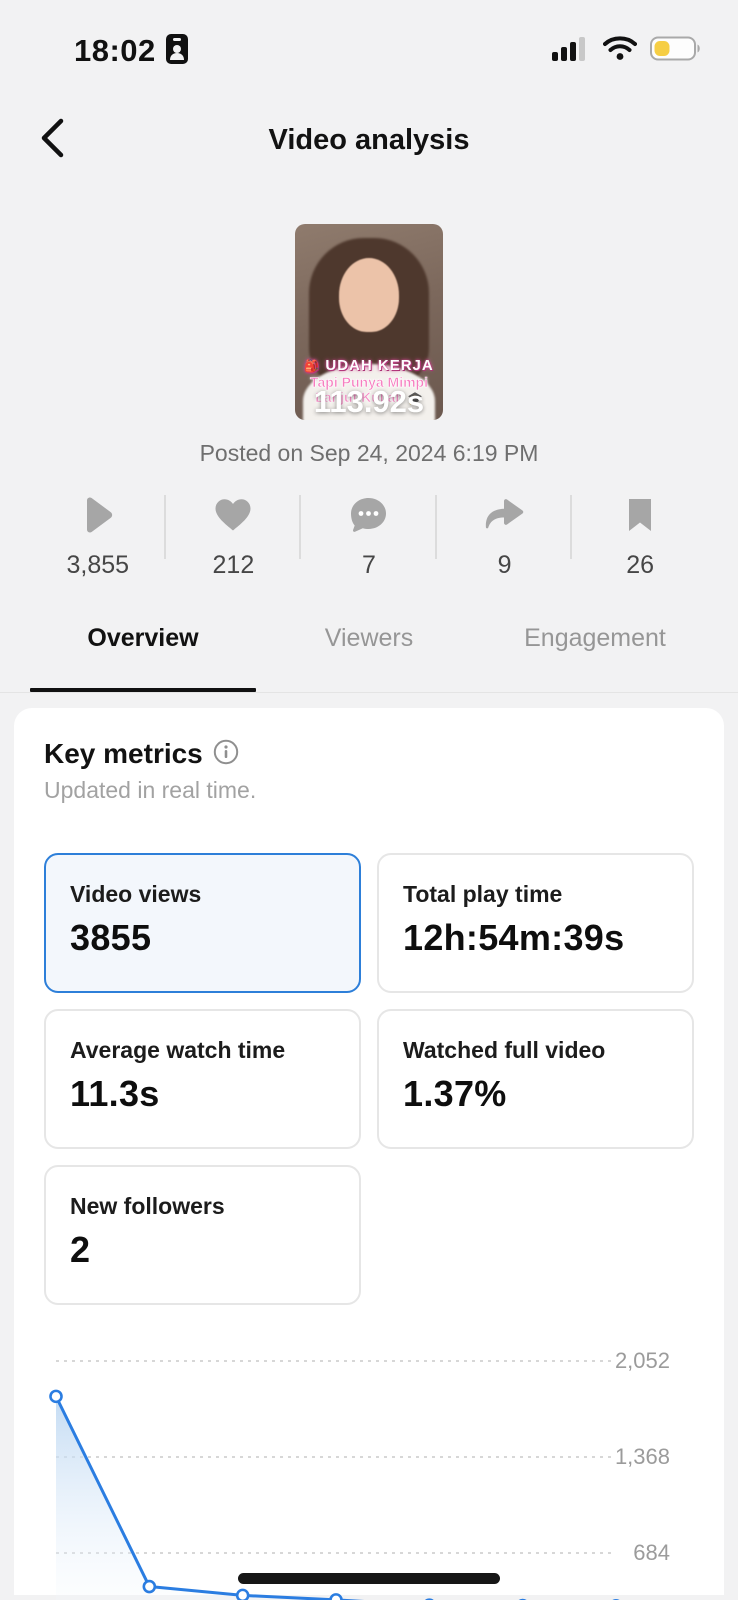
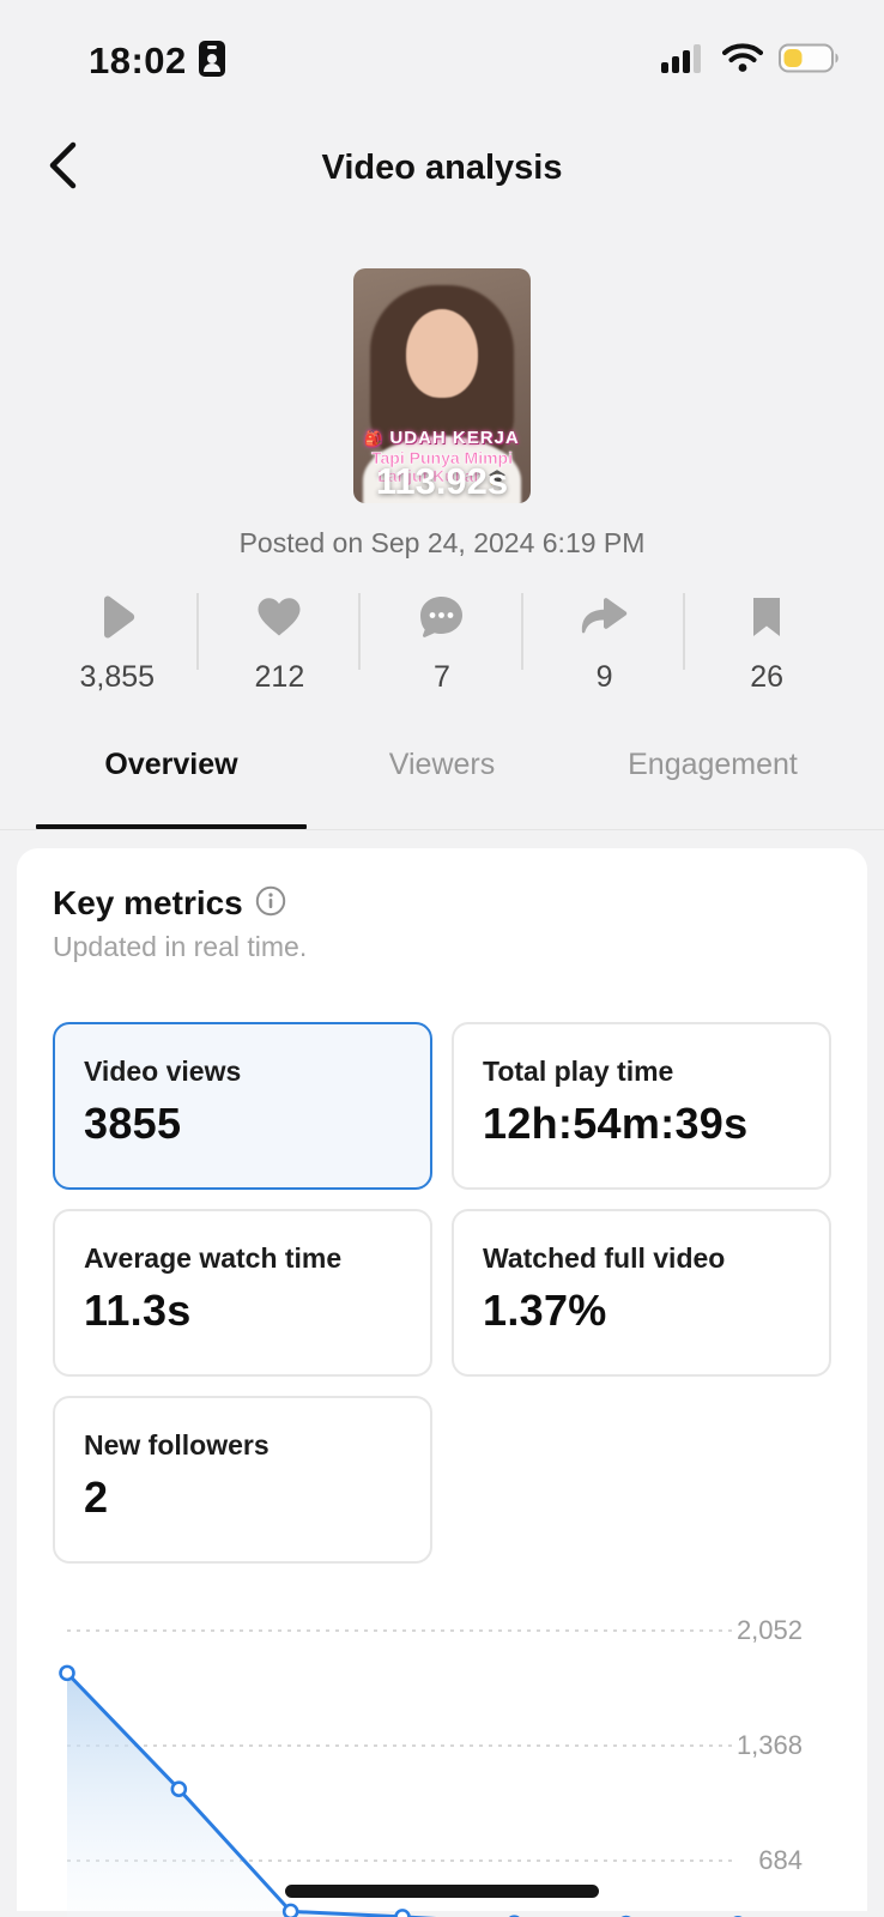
2: 440 -> 1110
